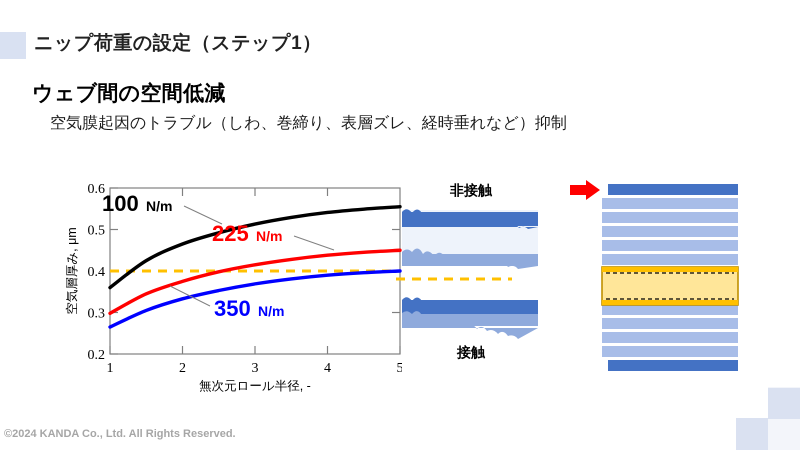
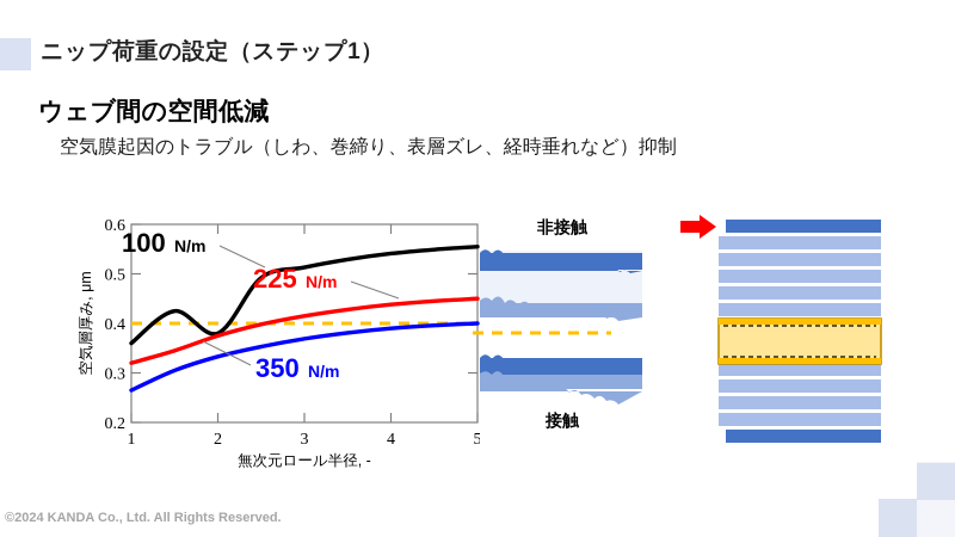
225N/m/1: 0.30 -> 0.32
100N/m/2: 0.47 -> 0.38
